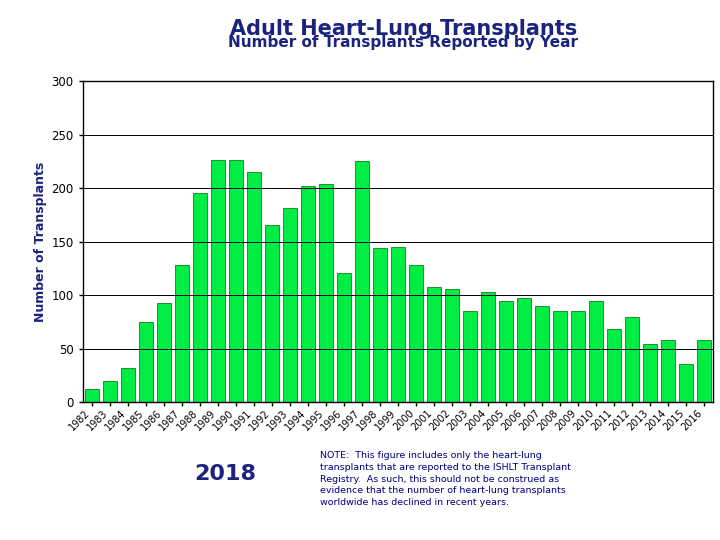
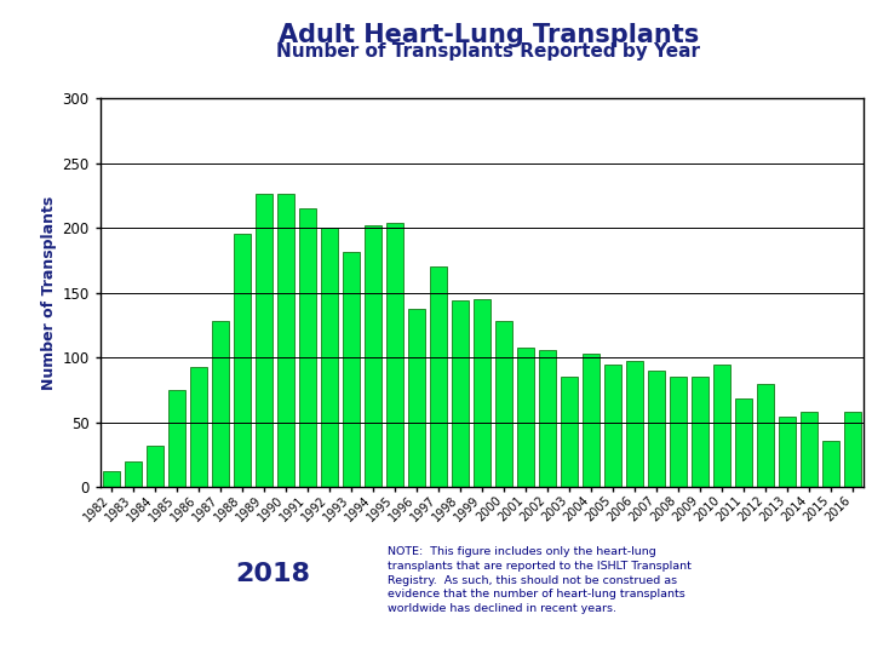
1992: 166 -> 200
1996: 121 -> 138
1997: 225 -> 170
